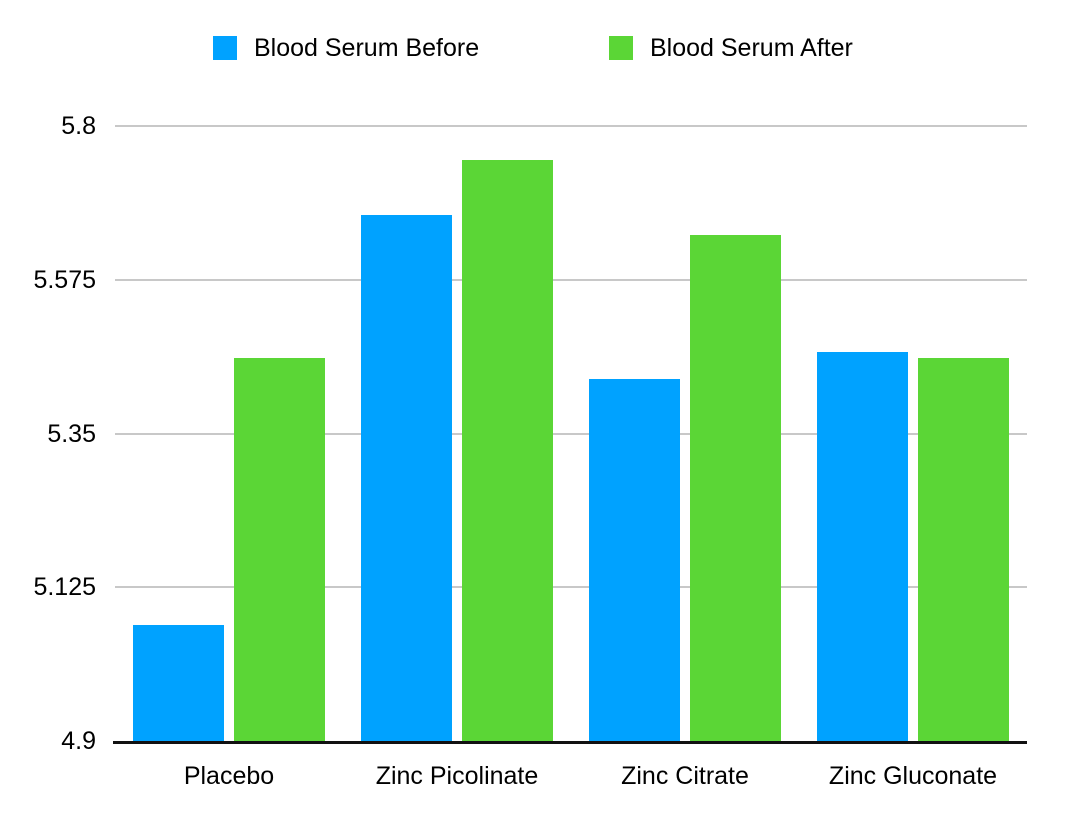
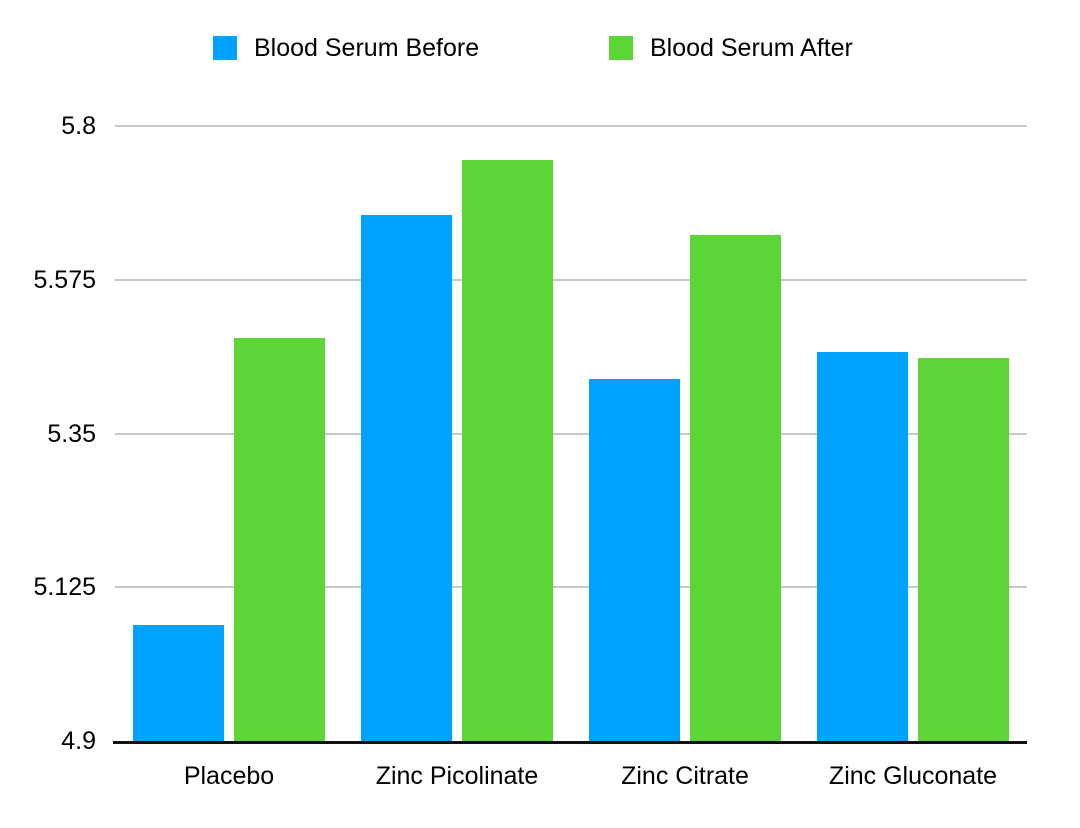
Blood Serum After/Placebo: 5.46 -> 5.49
